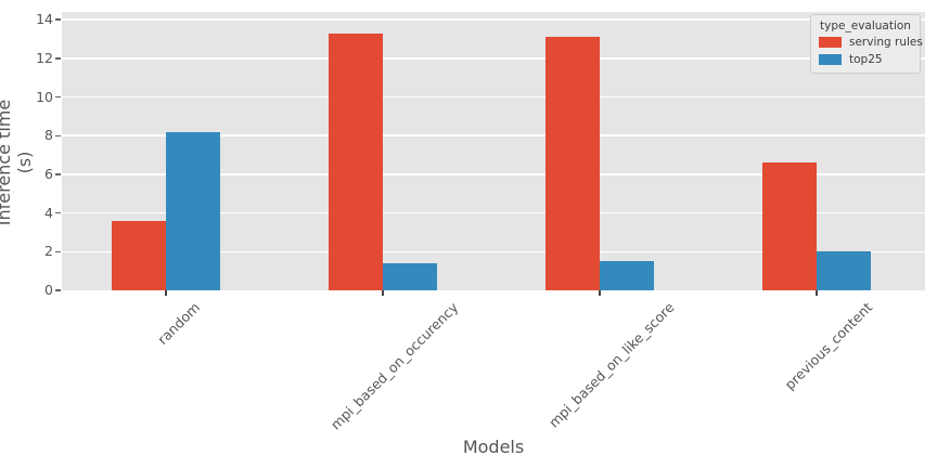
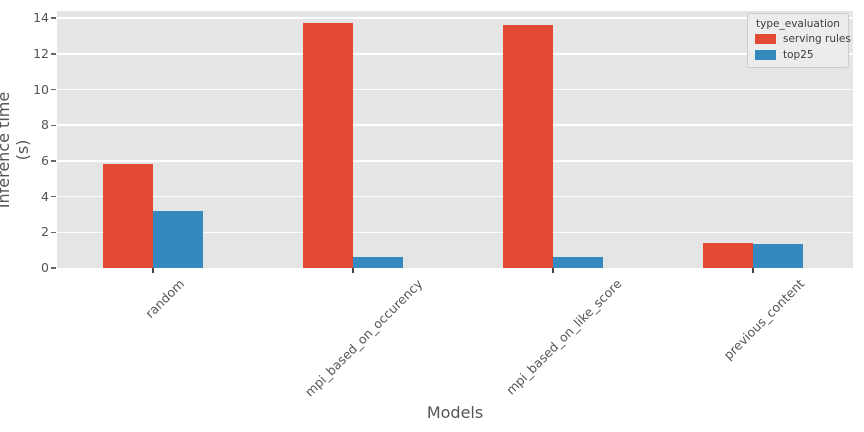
serving rules/random: 3.6 -> 5.8
top25/random: 8.2 -> 3.2
serving rules/mpi_based_on_occurency: 13.3 -> 13.8
top25/mpi_based_on_occurency: 1.4 -> 0.6
serving rules/mpi_based_on_like_score: 13.1 -> 13.6
top25/mpi_based_on_like_score: 1.5 -> 0.6
serving rules/previous_content: 6.6 -> 1.4
top25/previous_content: 2.0 -> 1.3
